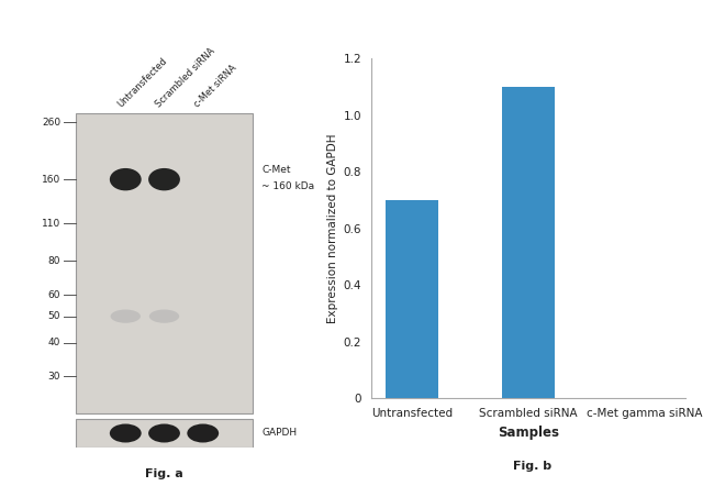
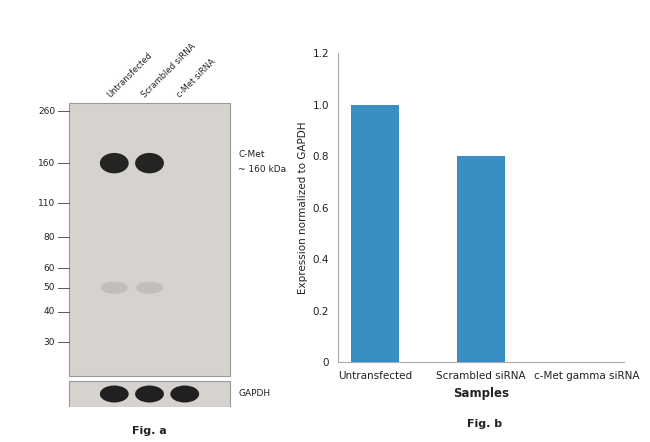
Untransfected: 0.7 -> 1.0
Scrambled siRNA: 1.1 -> 0.8
